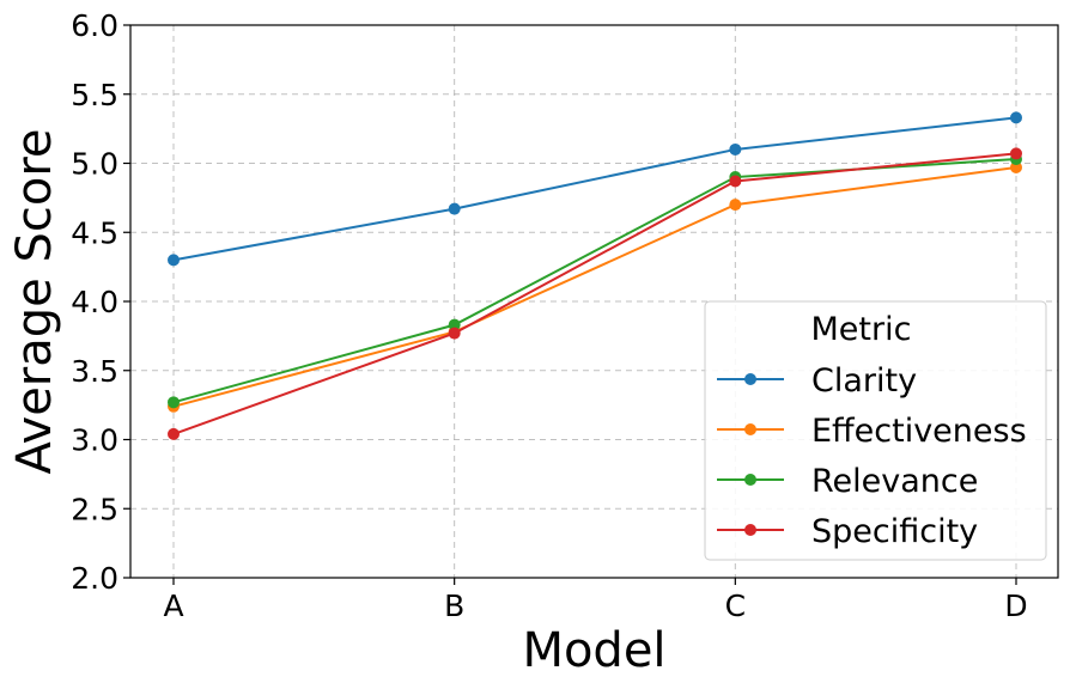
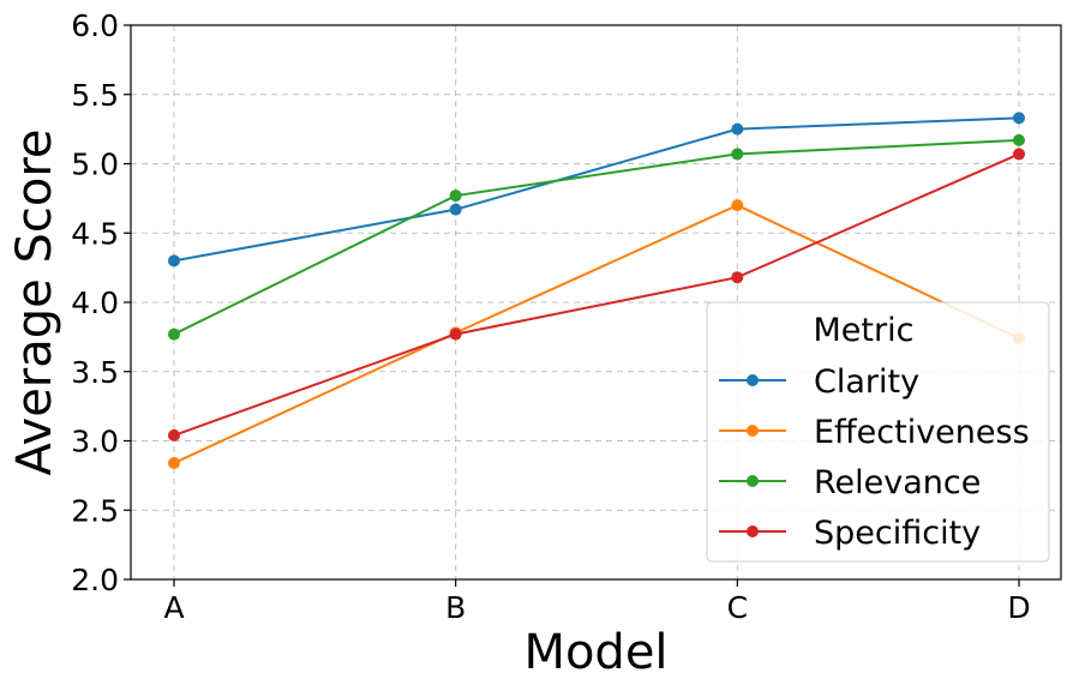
Effectiveness/A: 3.24 -> 2.84
Relevance/A: 3.27 -> 3.77
Relevance/B: 3.83 -> 4.77
Clarity/C: 5.10 -> 5.25
Relevance/C: 4.90 -> 5.07
Specificity/C: 4.87 -> 4.18
Effectiveness/D: 4.97 -> 3.74
Relevance/D: 5.03 -> 5.17
